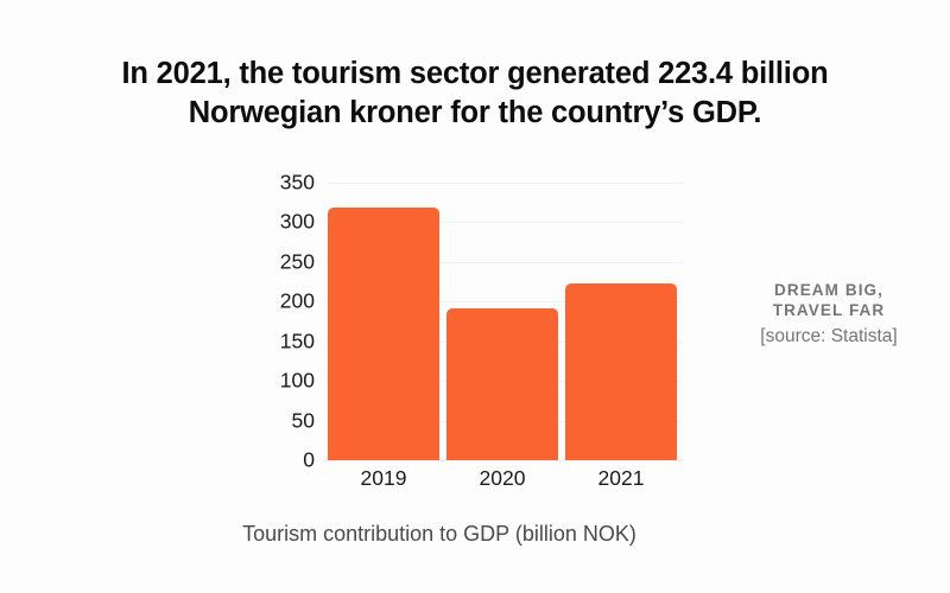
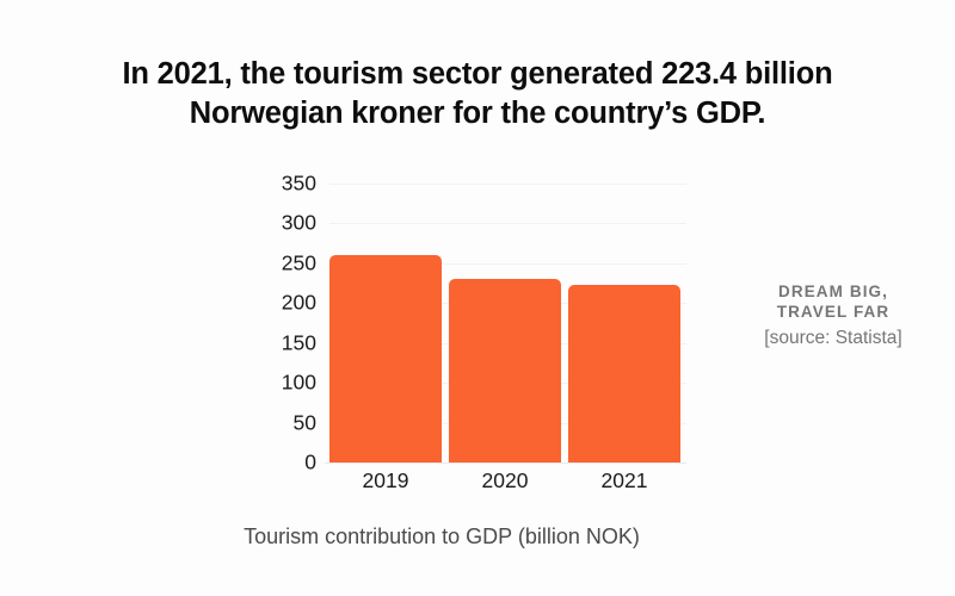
2019: 320 -> 260
2020: 190 -> 230
